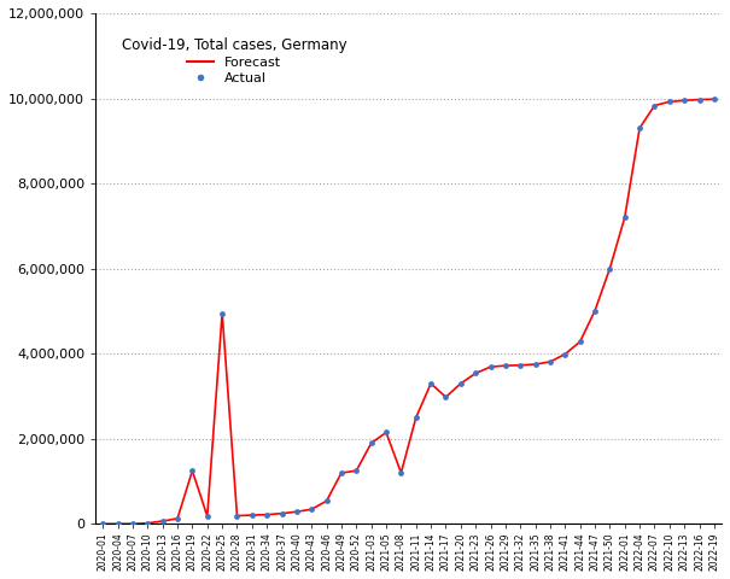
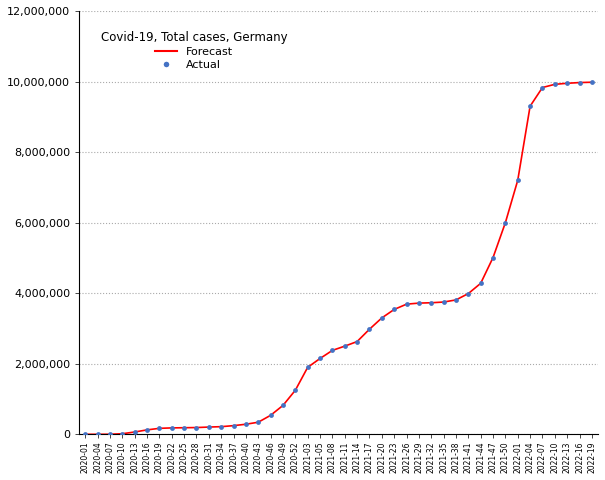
2020-19: 1,250,000 -> 170,000
2020-25: 4,950,000 -> 190,000
2020-49: 1,200,000 -> 820,000
2021-08: 1,200,000 -> 2,380,000
2021-14: 3,300,000 -> 2,630,000
